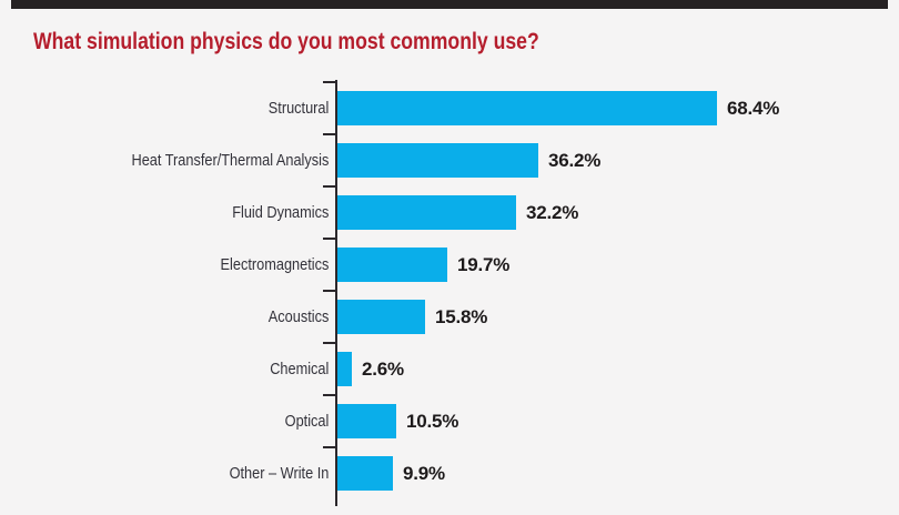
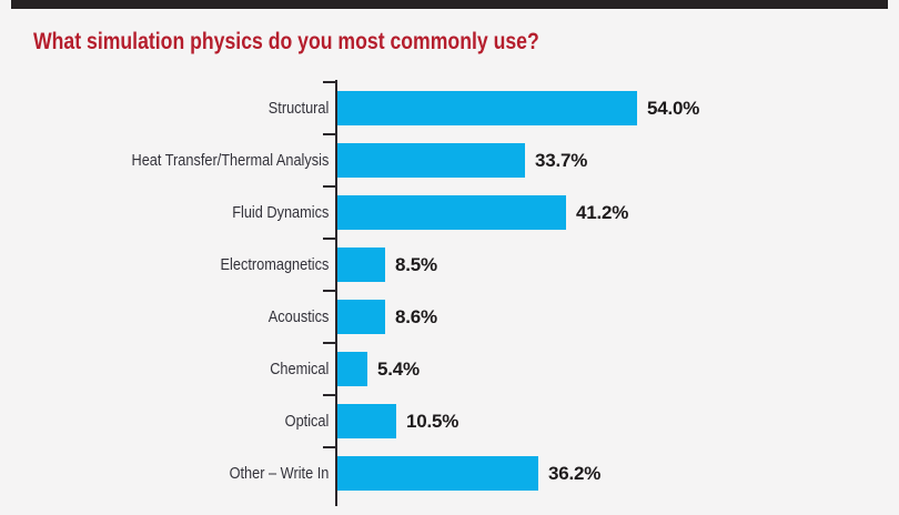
Structural: 68.4% -> 54.0%
Heat Transfer/Thermal Analysis: 36.2% -> 33.7%
Fluid Dynamics: 32.2% -> 41.2%
Electromagnetics: 19.7% -> 8.5%
Acoustics: 15.8% -> 8.6%
Chemical: 2.6% -> 5.4%
Other – Write In: 9.9% -> 36.2%
